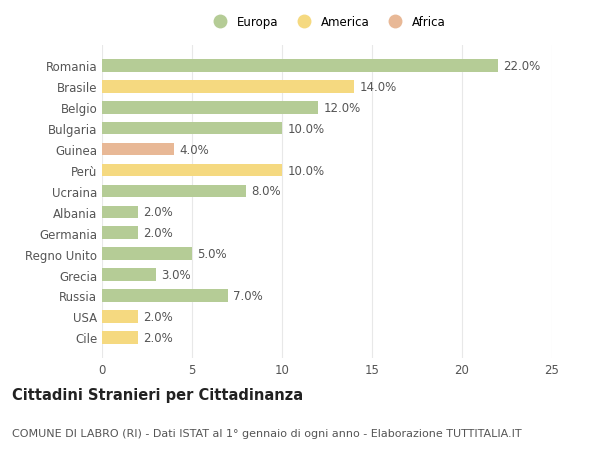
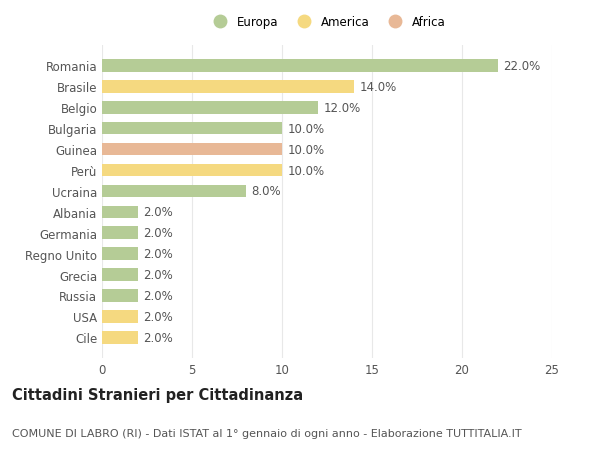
Guinea: 4.0% -> 10.0%
Regno Unito: 5.0% -> 2.0%
Grecia: 3.0% -> 2.0%
Russia: 7.0% -> 2.0%
